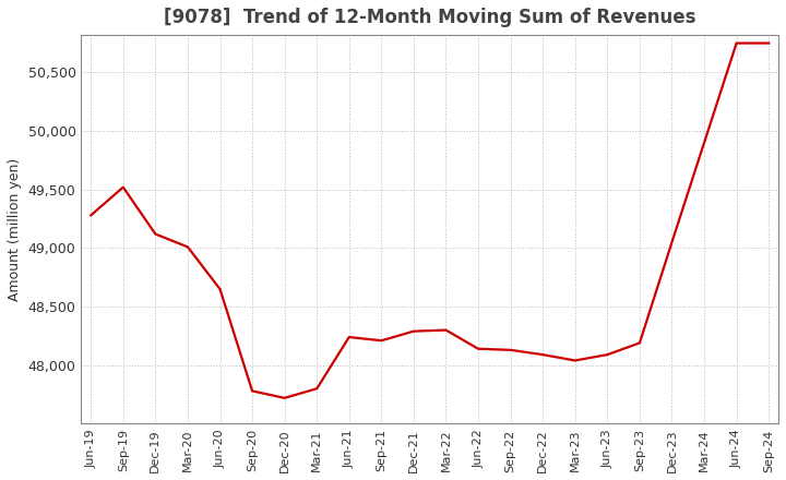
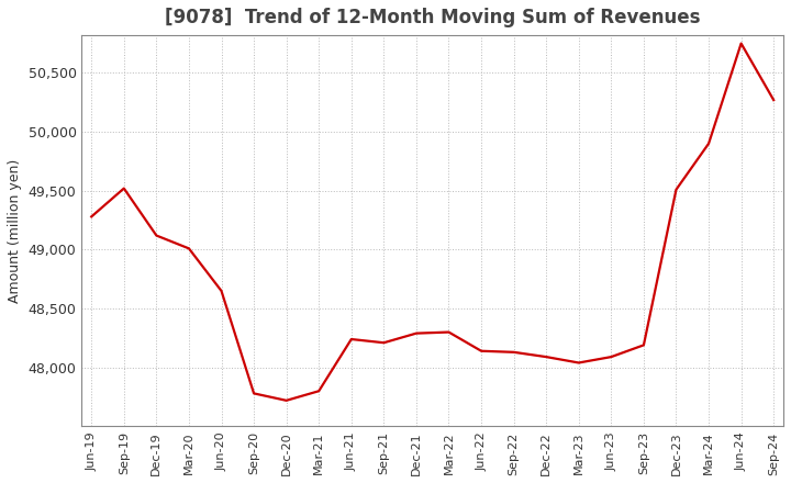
Dec-23: 49,050 -> 49,510
Sep-24: 50,750 -> 50,270
